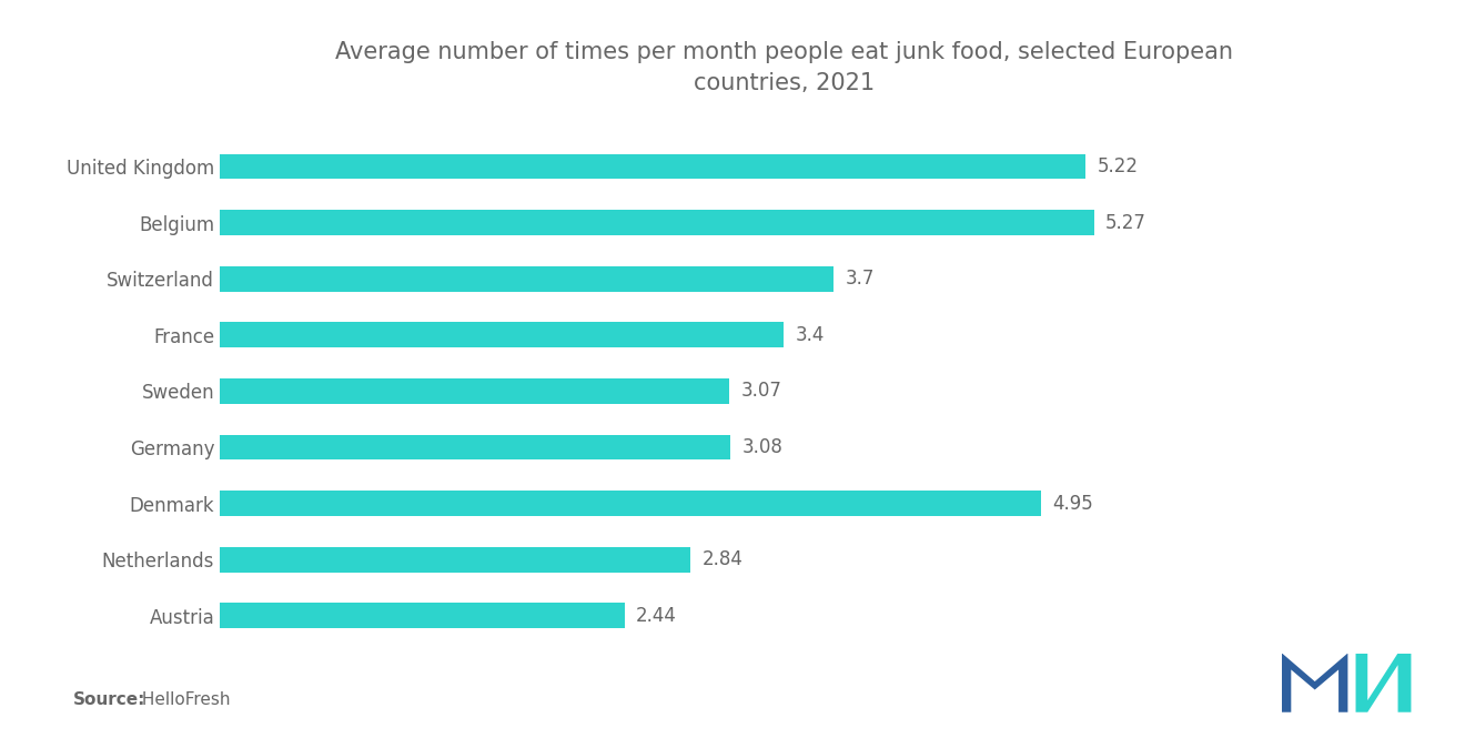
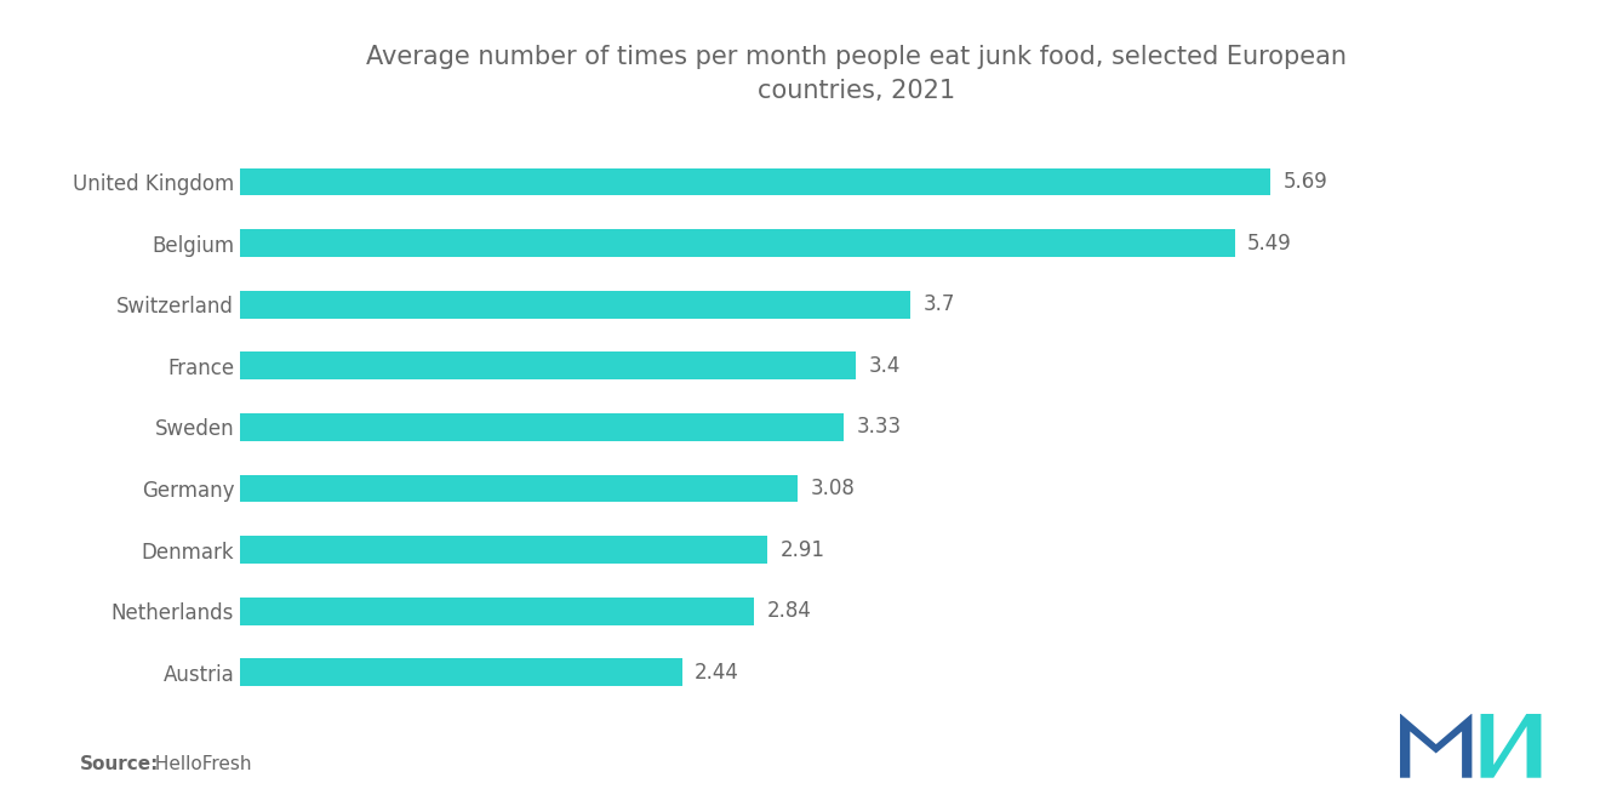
United Kingdom: 5.22 -> 5.69
Belgium: 5.27 -> 5.49
Sweden: 3.07 -> 3.33
Denmark: 4.95 -> 2.91
